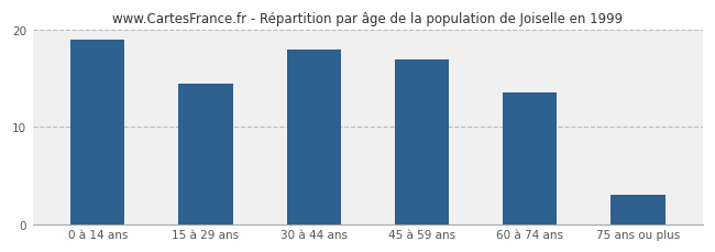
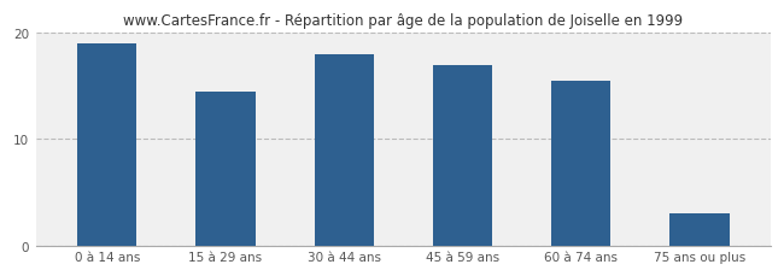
60 à 74 ans: 13.6 -> 15.5
